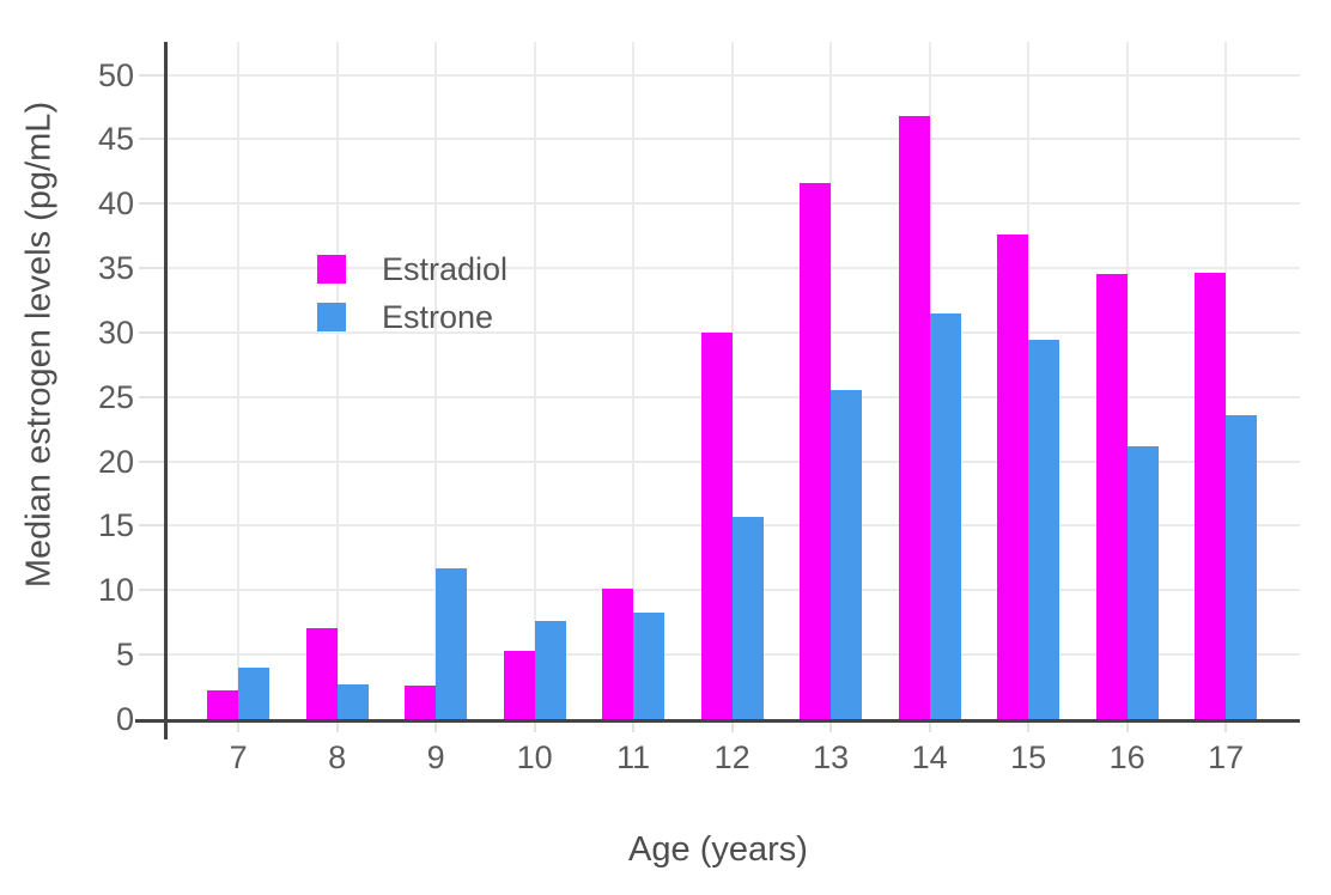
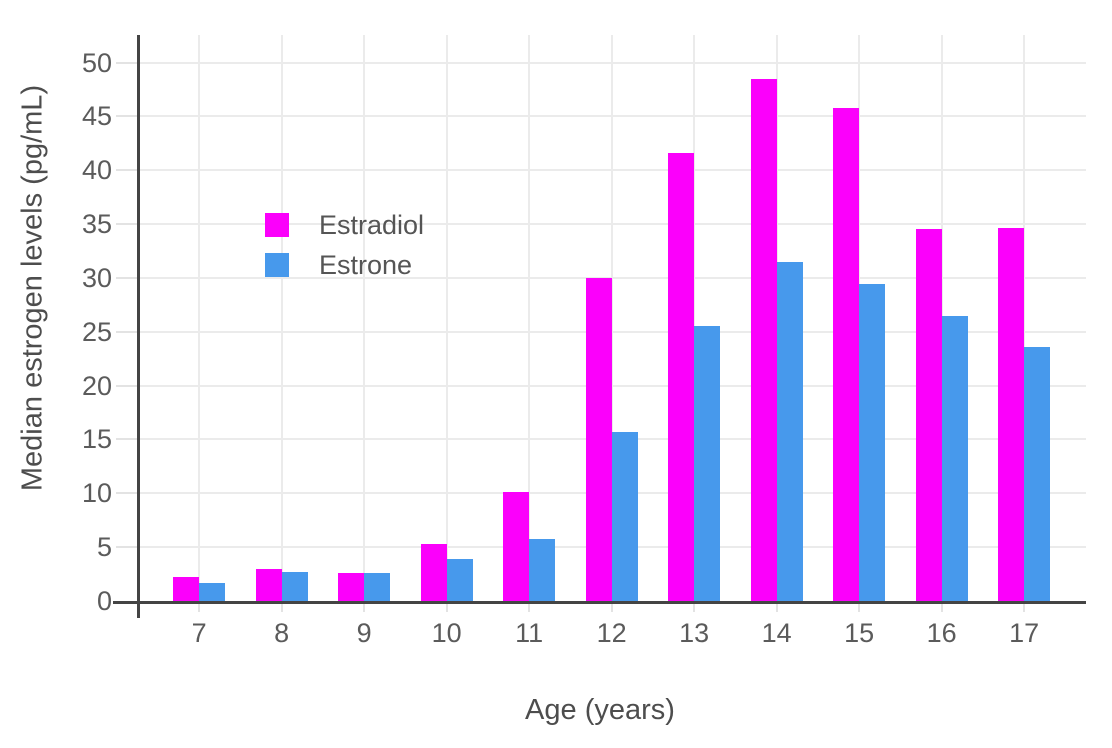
Estrone/7: 4.0 -> 1.7
Estradiol/8: 7.1 -> 3.0
Estrone/9: 11.7 -> 2.6
Estrone/10: 7.6 -> 3.9
Estrone/11: 8.3 -> 5.8
Estradiol/14: 46.8 -> 48.5
Estradiol/15: 37.6 -> 45.8
Estrone/16: 21.2 -> 26.5
